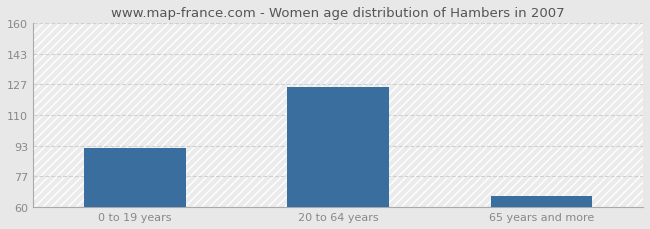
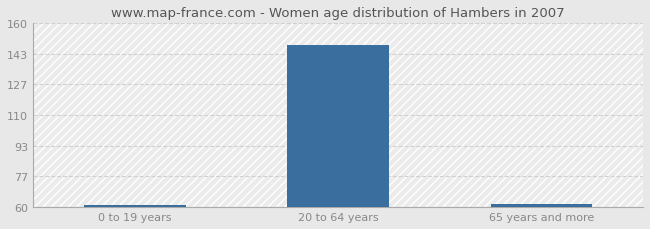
0 to 19 years: 92 -> 61
20 to 64 years: 125 -> 148
65 years and more: 66 -> 62
